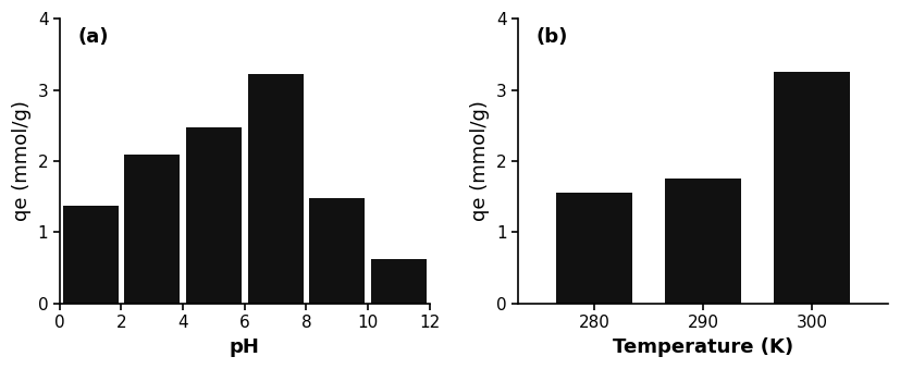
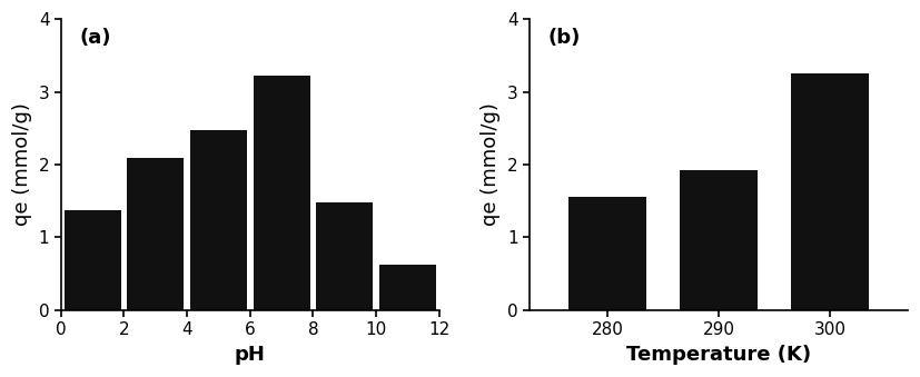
290: 1.75 -> 1.92
